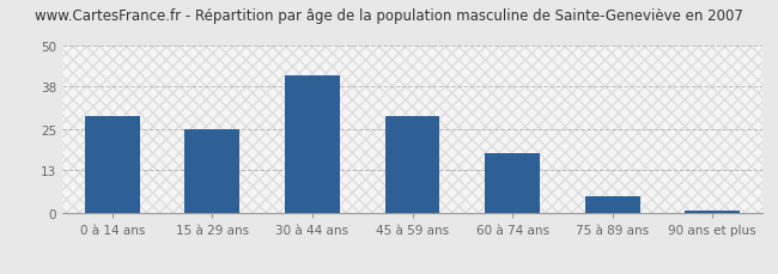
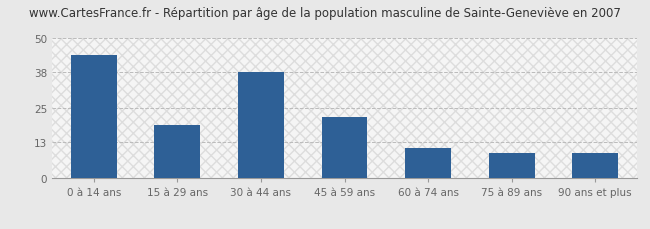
0 à 14 ans: 29 -> 44
15 à 29 ans: 25 -> 19
30 à 44 ans: 41 -> 38
45 à 59 ans: 29 -> 22
60 à 74 ans: 18 -> 11
75 à 89 ans: 5 -> 9
90 ans et plus: 1 -> 9
